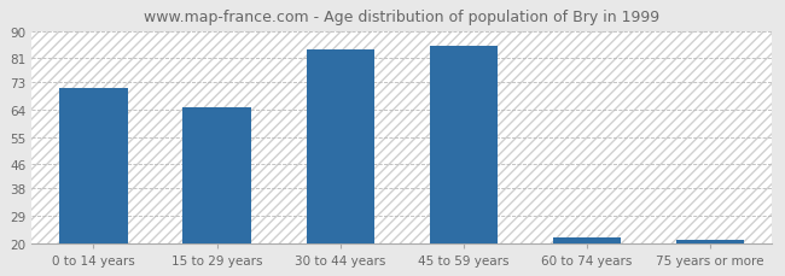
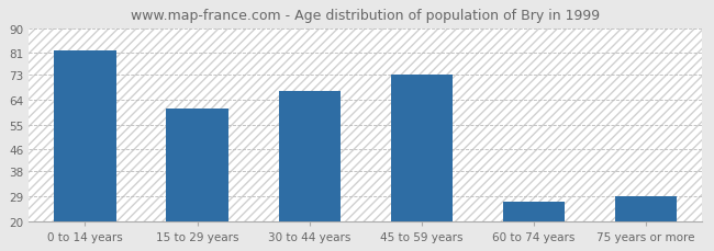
0 to 14 years: 71 -> 82
15 to 29 years: 65 -> 61
30 to 44 years: 84 -> 67
45 to 59 years: 85 -> 73
60 to 74 years: 22 -> 27
75 years or more: 21 -> 29
